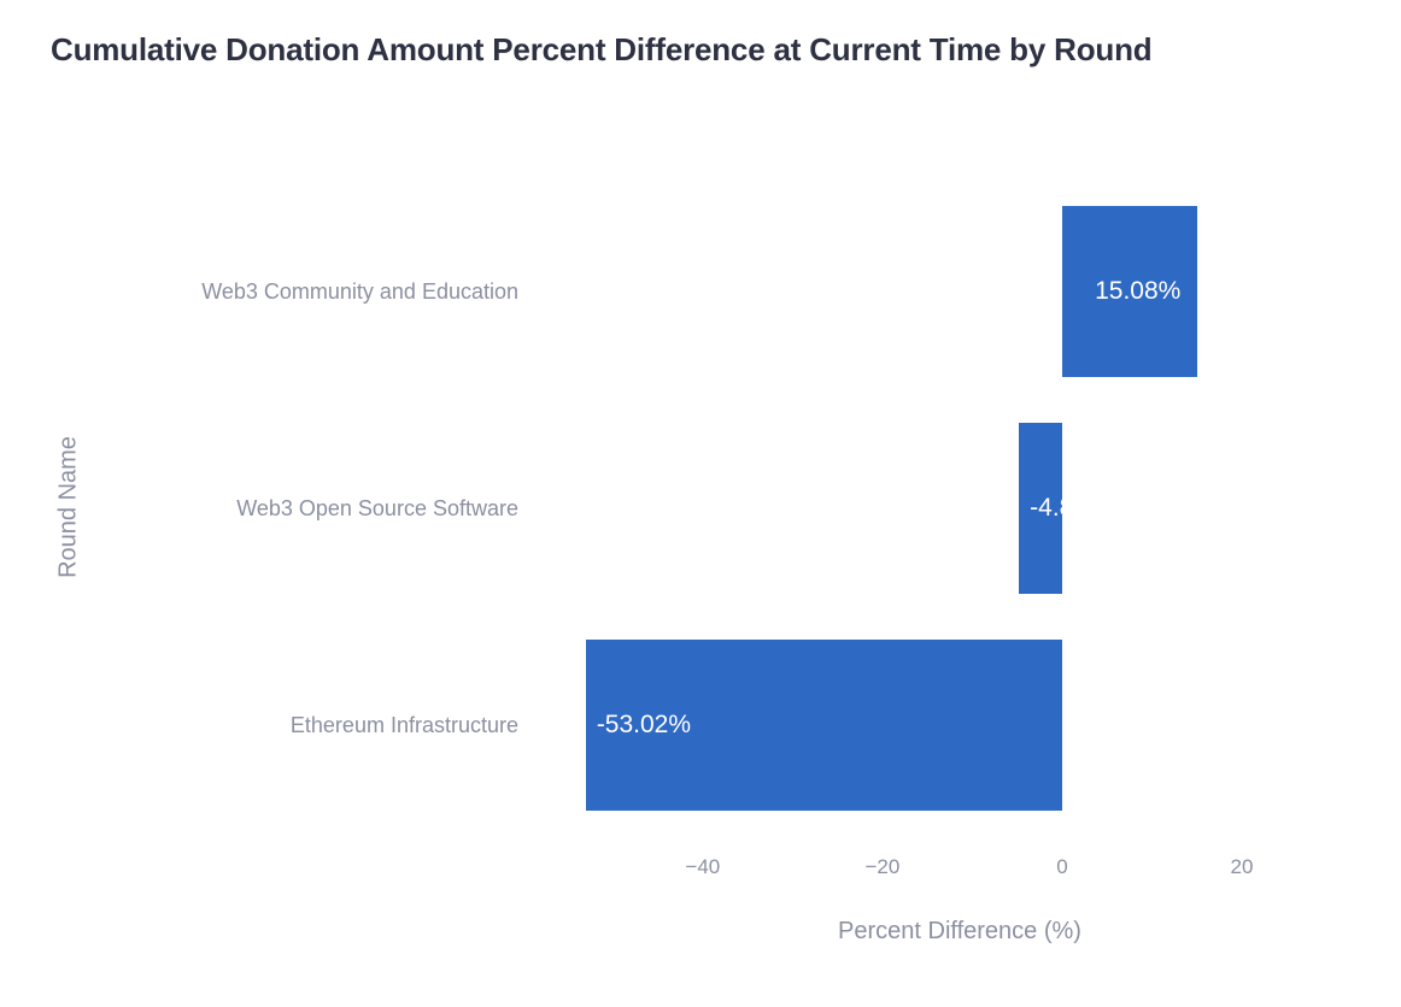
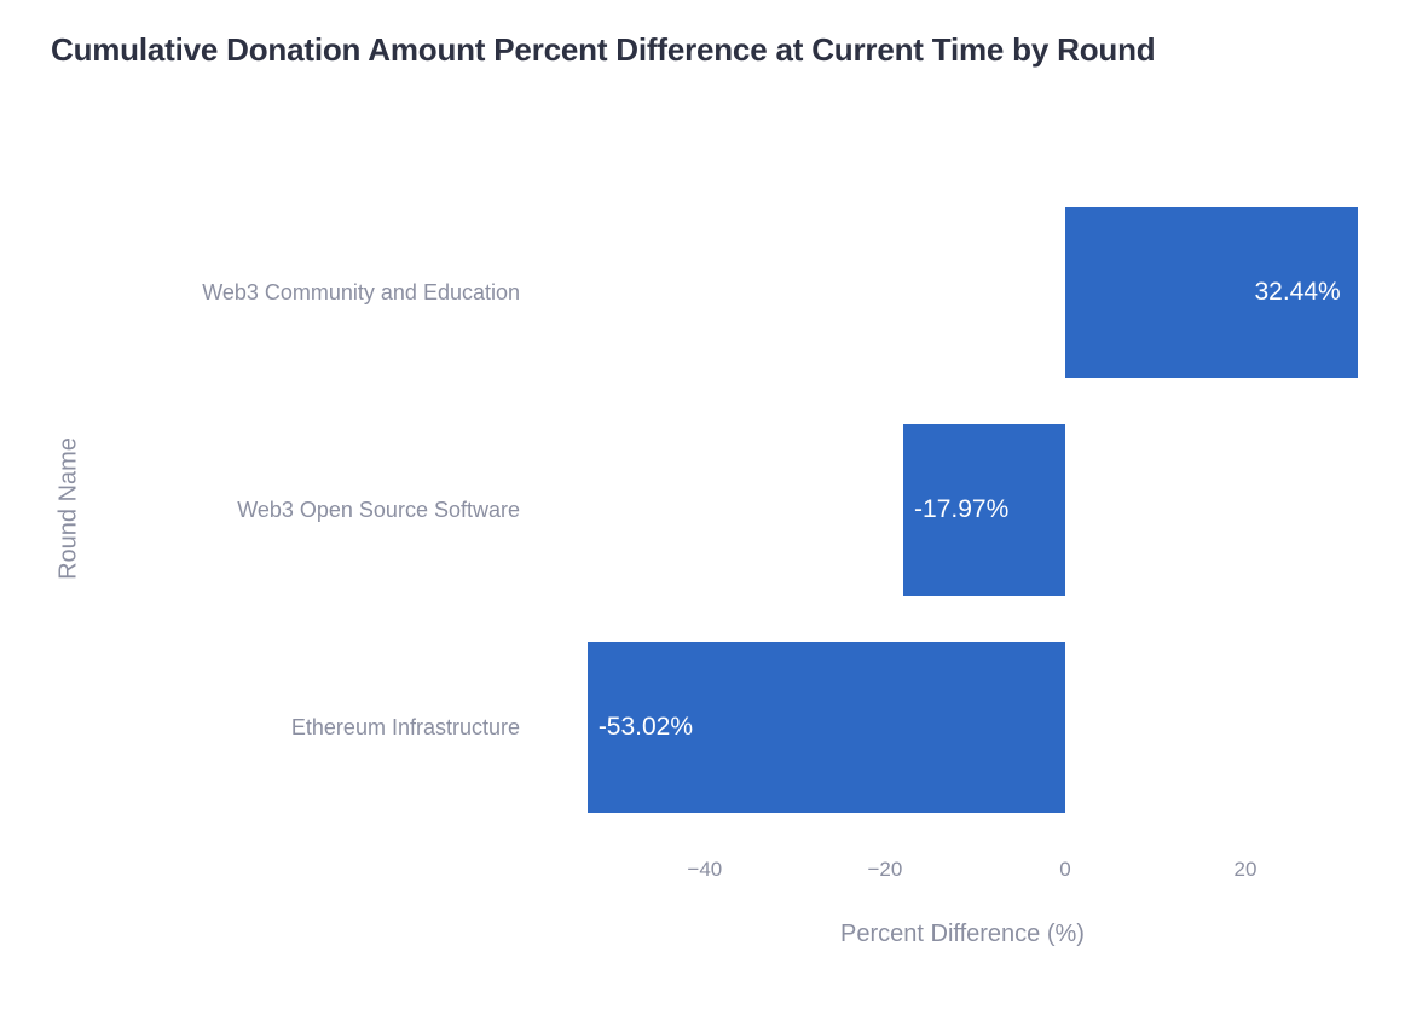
Web3 Community and Education: 15.08% -> 32.44%
Web3 Open Source Software: -4.80% -> -17.97%
